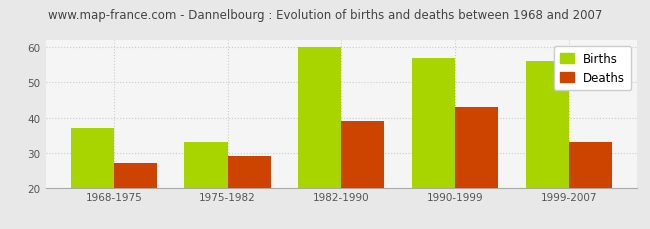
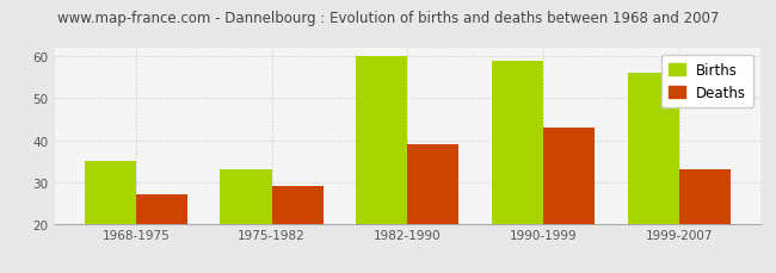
Births/1968-1975: 37 -> 35
Births/1990-1999: 57 -> 59
